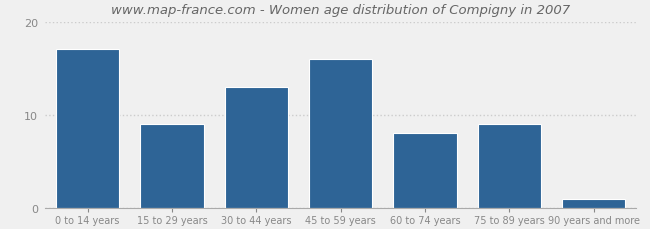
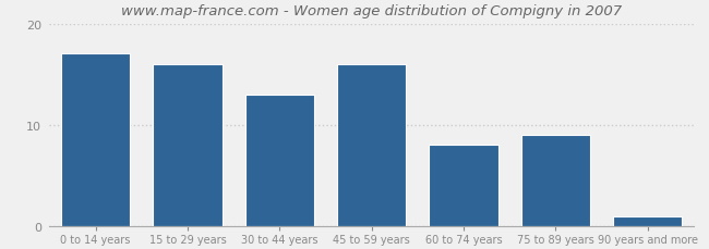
15 to 29 years: 9 -> 16
